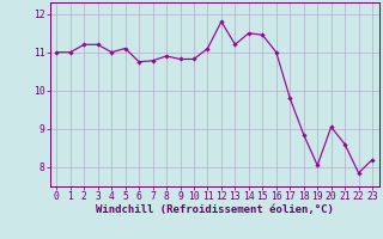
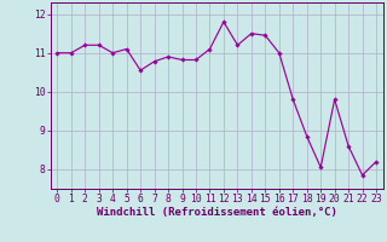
6: 10.75 -> 10.55
20: 9.05 -> 9.80
